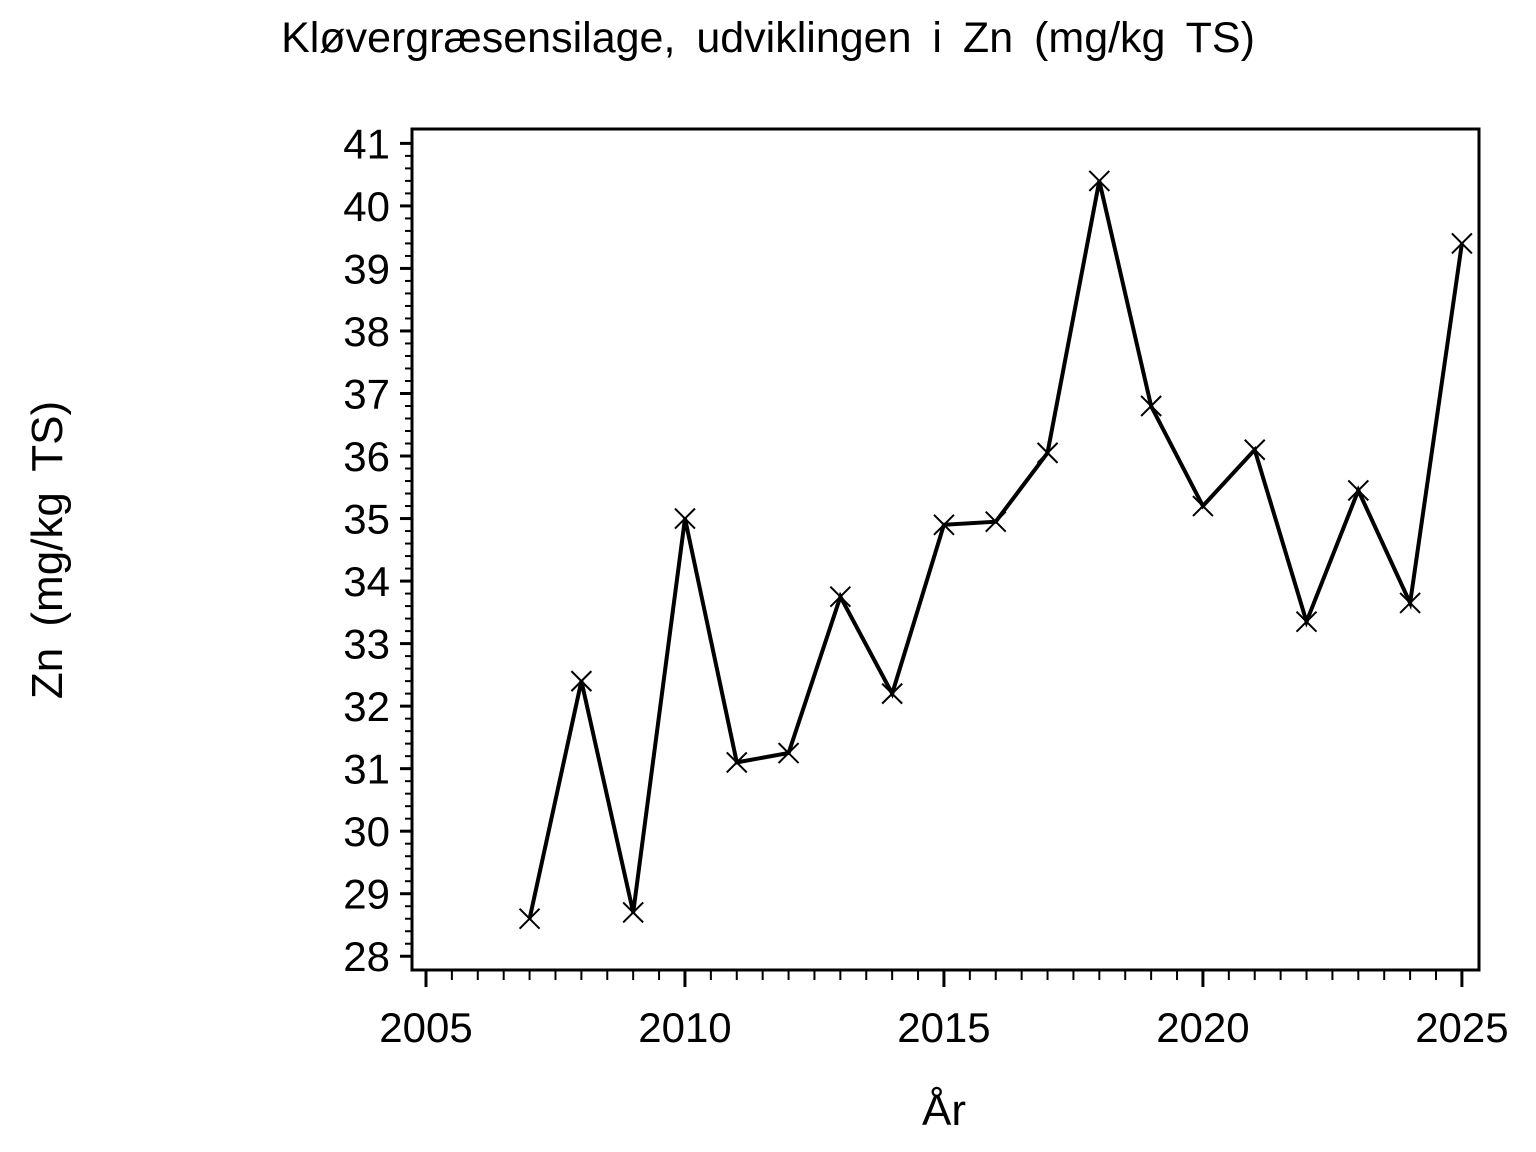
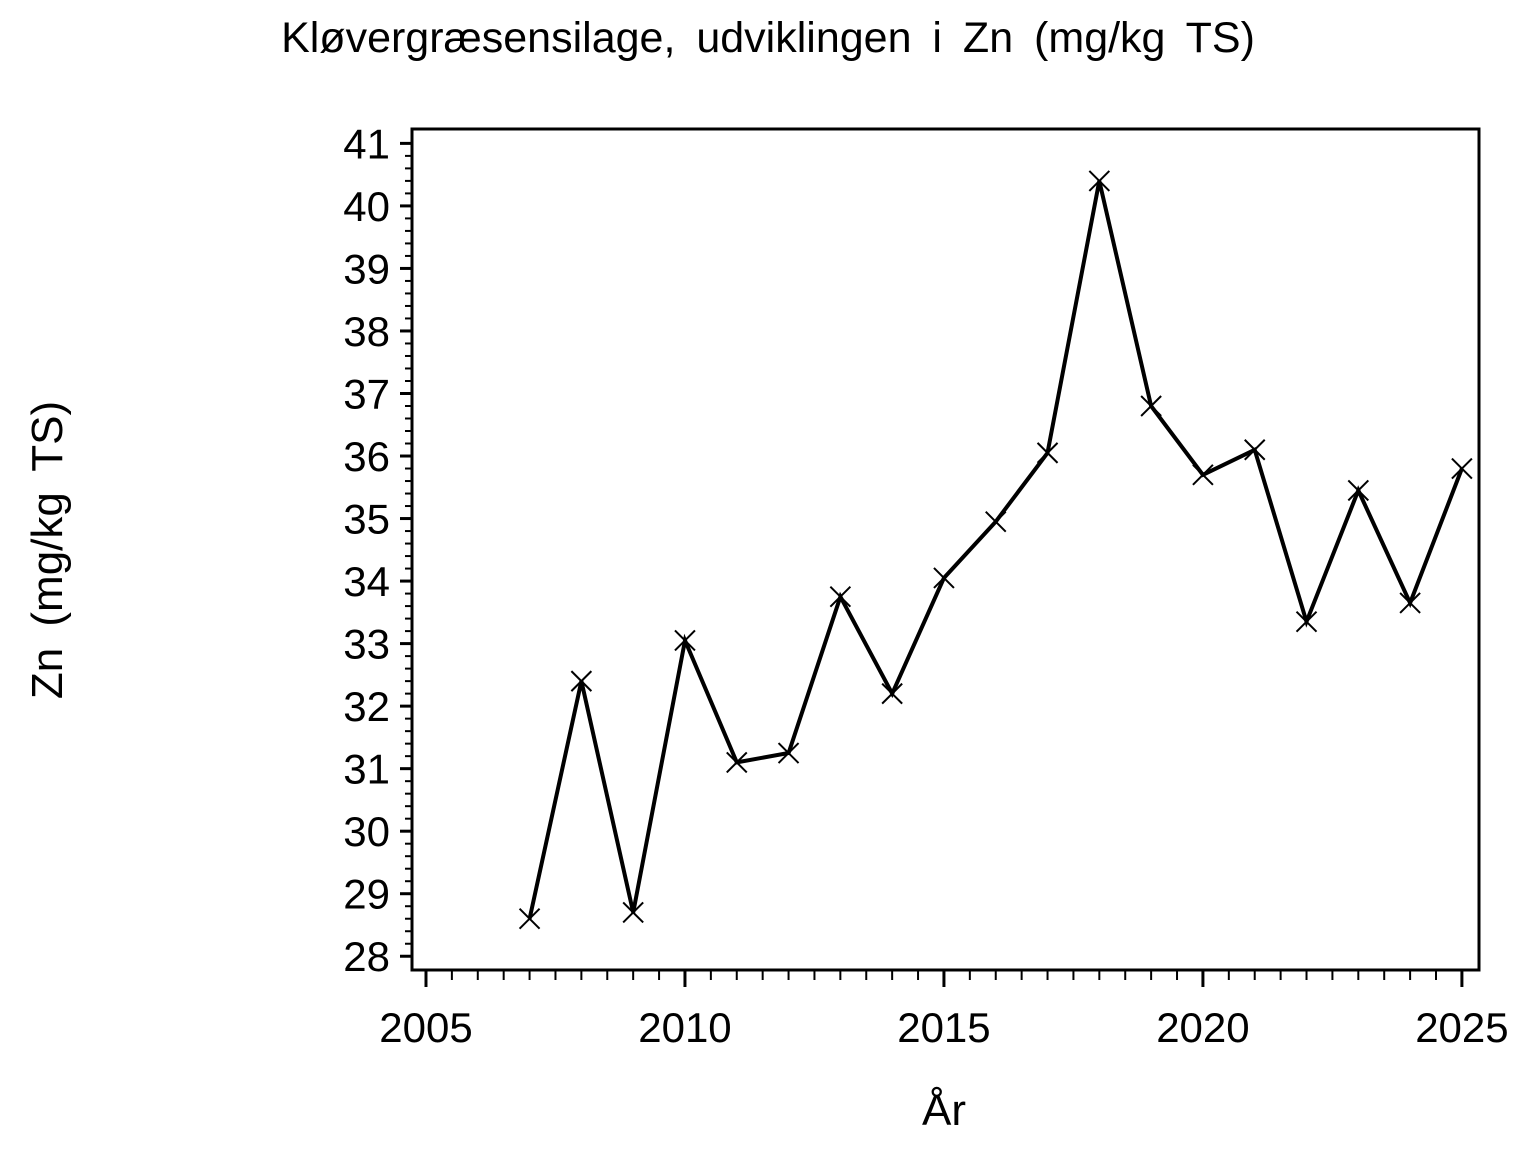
2010: 35.0 -> 33.0
2015: 34.9 -> 34.0
2020: 35.2 -> 35.7
2025: 39.4 -> 35.8
